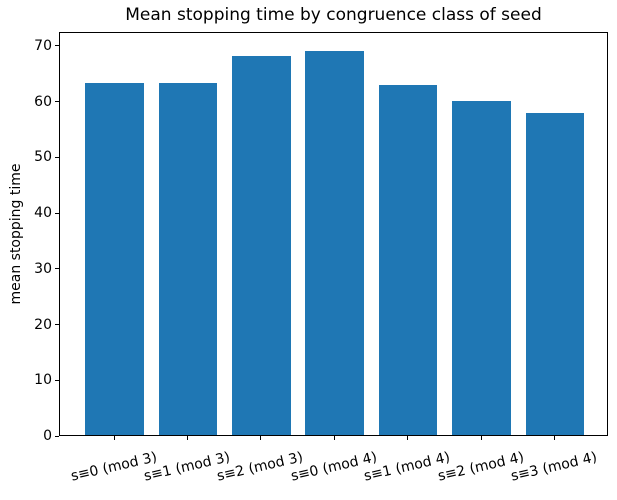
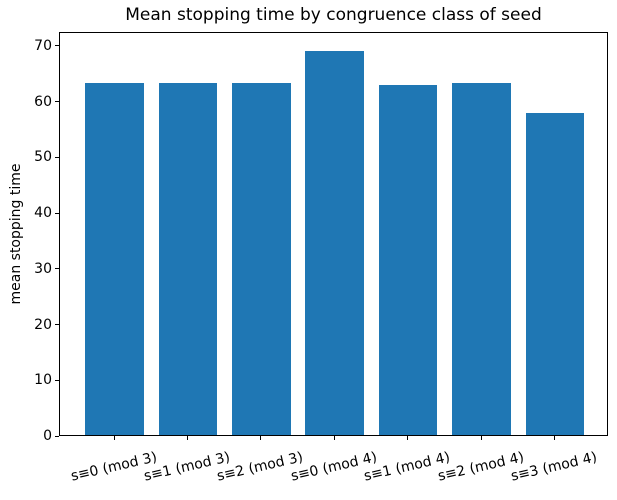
s≡2 (mod 3): 68 -> 63
s≡2 (mod 4): 60 -> 63
